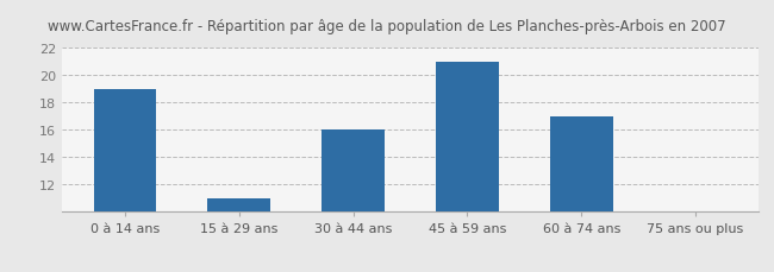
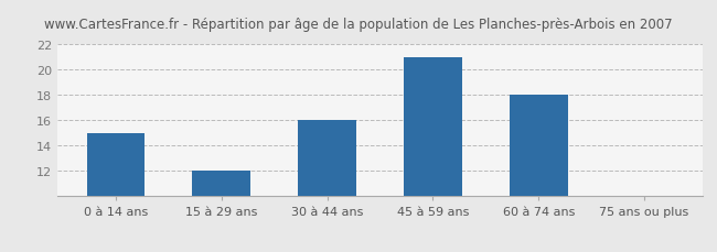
0 à 14 ans: 19 -> 15
15 à 29 ans: 11 -> 12
60 à 74 ans: 17 -> 18
